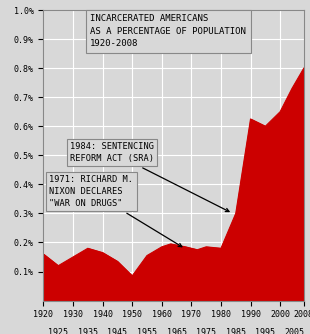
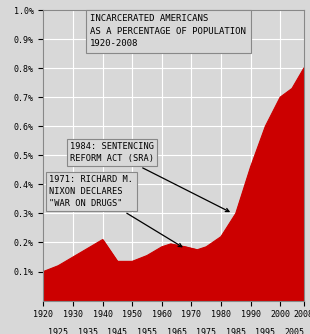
1920: 0.160% -> 0.100%
1940: 0.165% -> 0.210%
1950: 0.085% -> 0.135%
1980: 0.180% -> 0.220%
1990: 0.625% -> 0.460%
2000: 0.650% -> 0.700%
